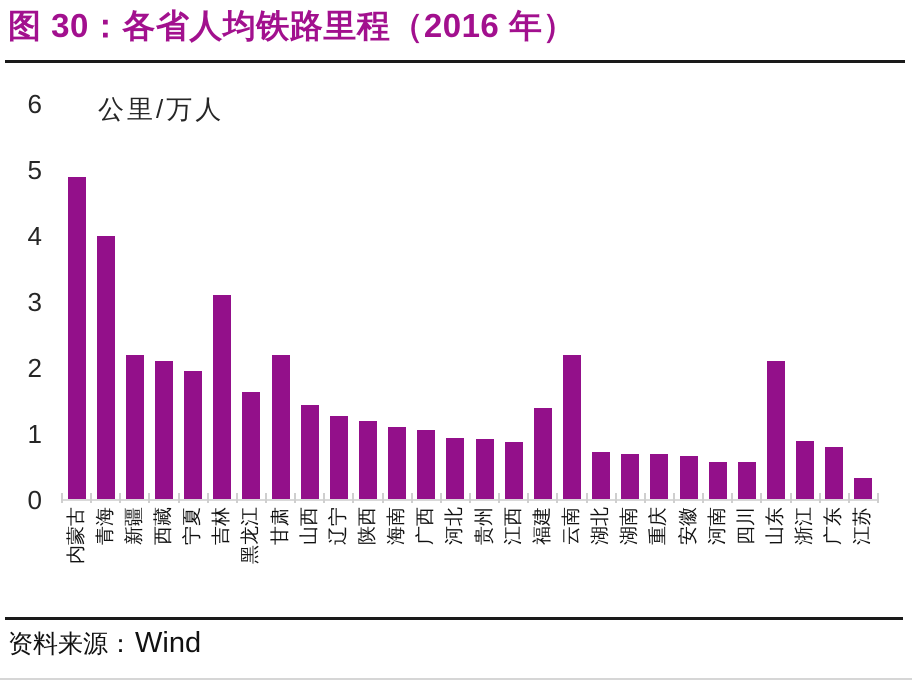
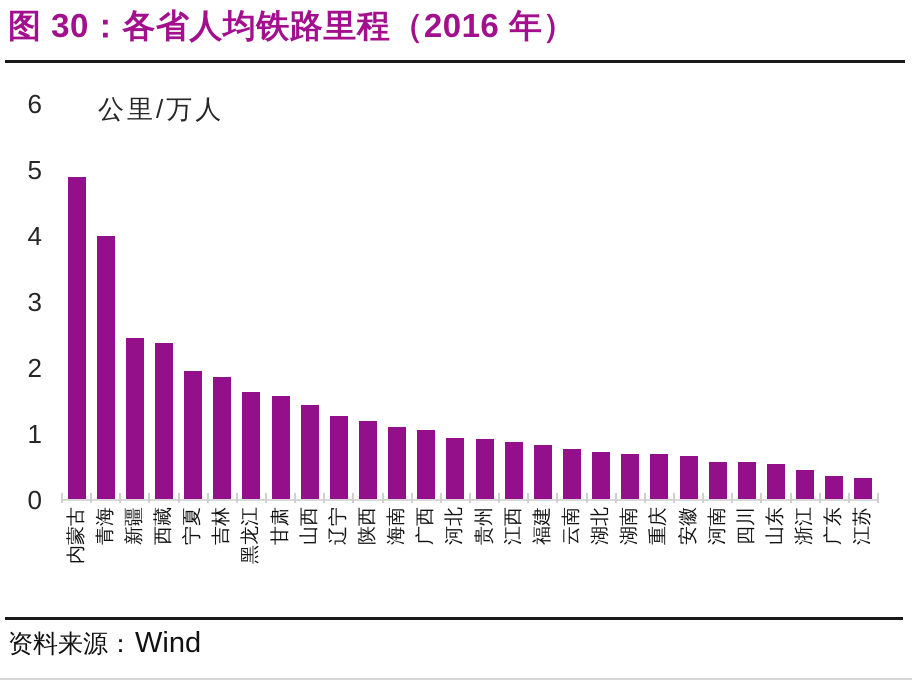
新疆: 2.2 -> 2.5
西藏: 2.1 -> 2.4
吉林: 3.1 -> 1.9
甘肃: 2.2 -> 1.6
福建: 1.4 -> 0.8
云南: 2.2 -> 0.8
山东: 2.1 -> 0.6
浙江: 0.9 -> 0.5
广东: 0.8 -> 0.4
